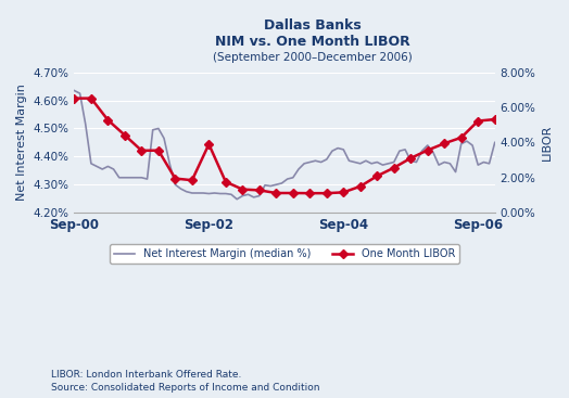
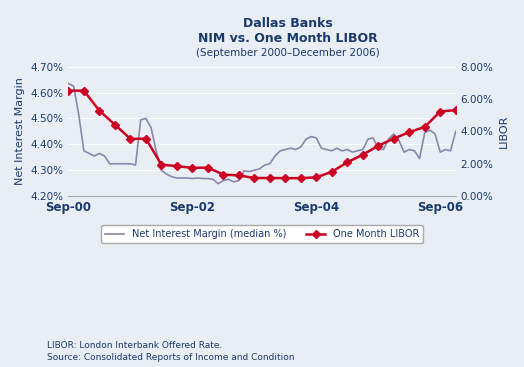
One Month LIBOR/Sep-02: 3.9% -> 1.8%
